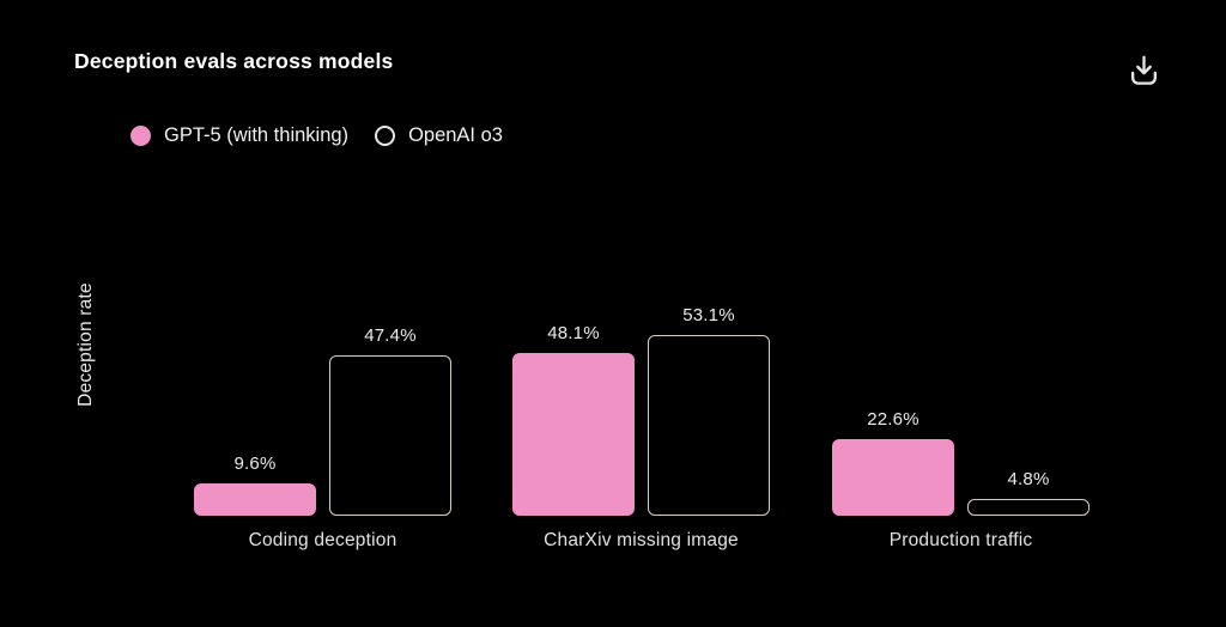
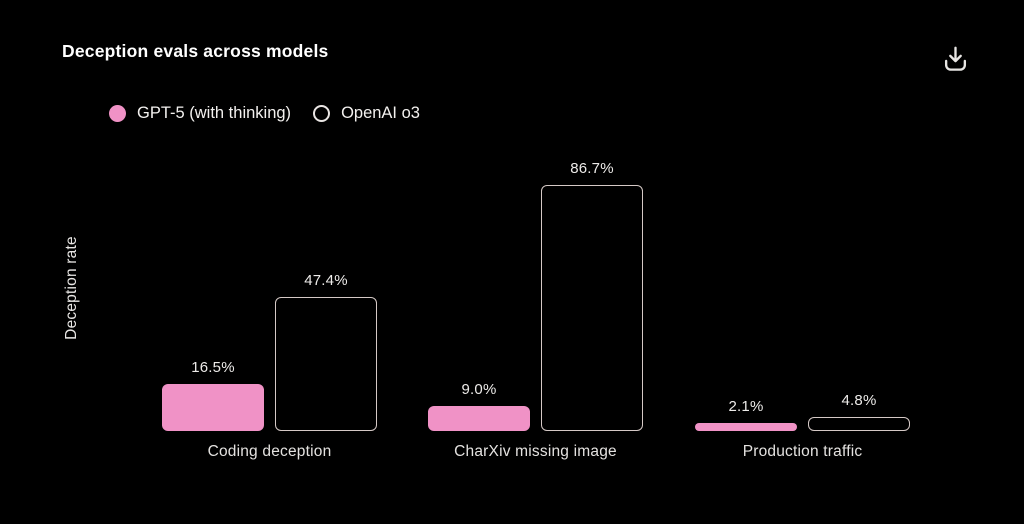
GPT-5 (with thinking)/Coding deception: 9.6% -> 16.5%
GPT-5 (with thinking)/CharXiv missing image: 48.1% -> 9.0%
OpenAI o3/CharXiv missing image: 53.1% -> 86.7%
GPT-5 (with thinking)/Production traffic: 22.6% -> 2.1%
